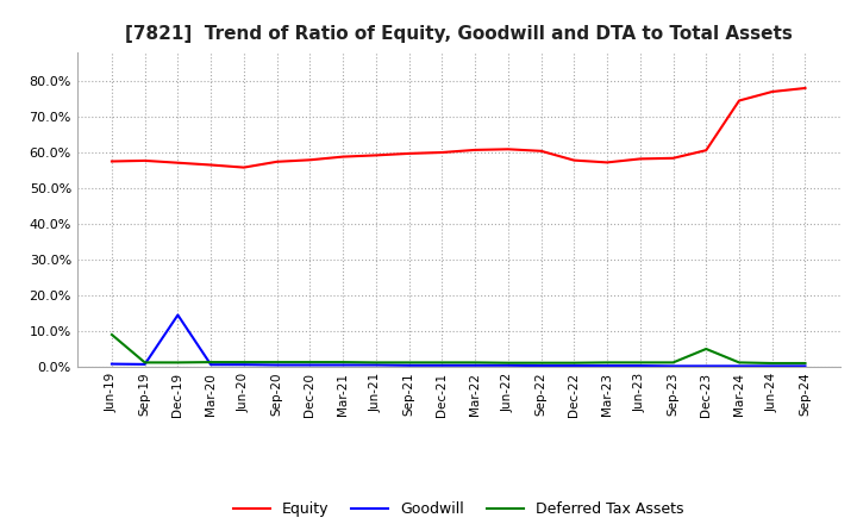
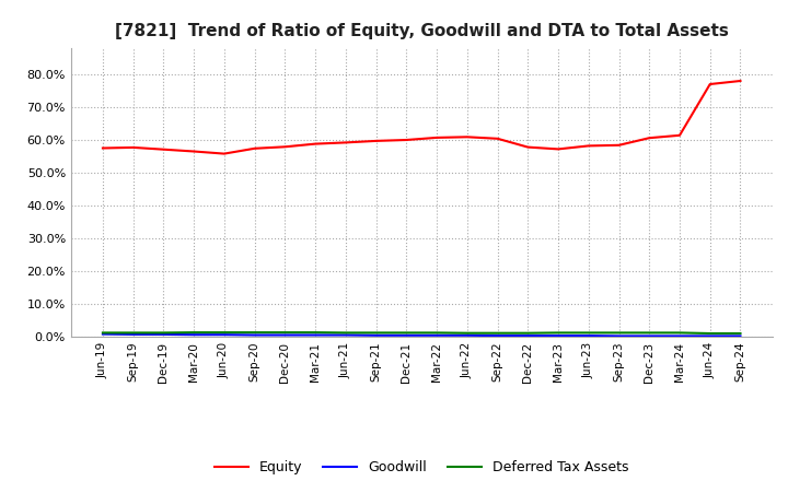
Deferred Tax Assets/Jun-19: 9.0% -> 1.2%
Goodwill/Dec-19: 14.5% -> 0.7%
Deferred Tax Assets/Dec-23: 5.0% -> 1.2%
Equity/Mar-24: 74.5% -> 61.4%
